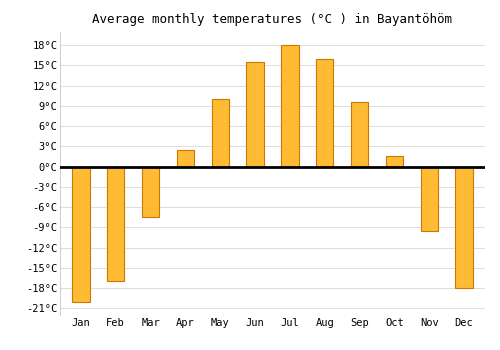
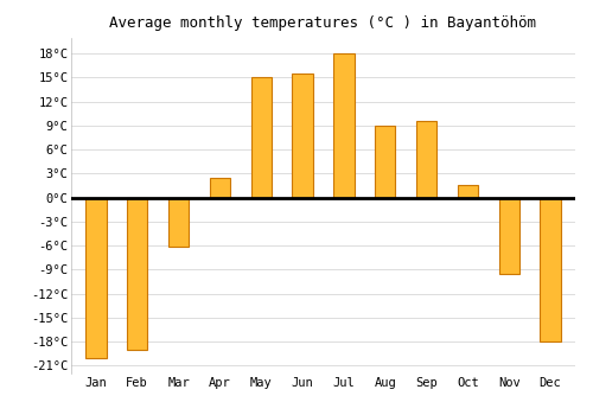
Feb: -17.0°C -> -19.0°C
Mar: -7.5°C -> -6.2°C
May: 10.0°C -> 15.0°C
Aug: 16.0°C -> 9.0°C
